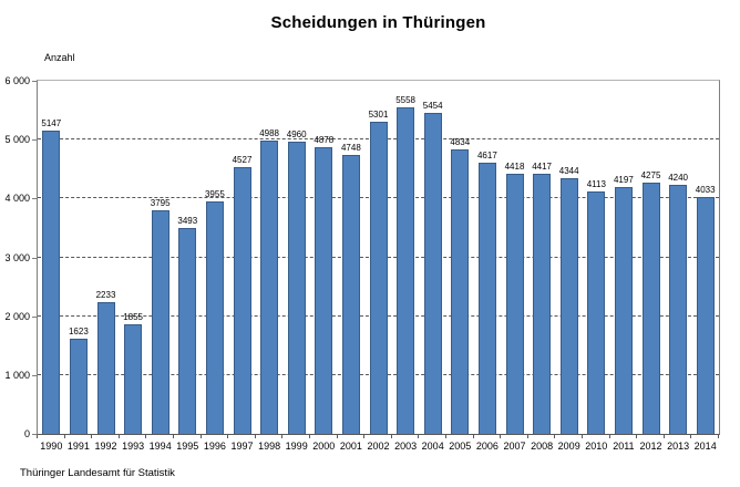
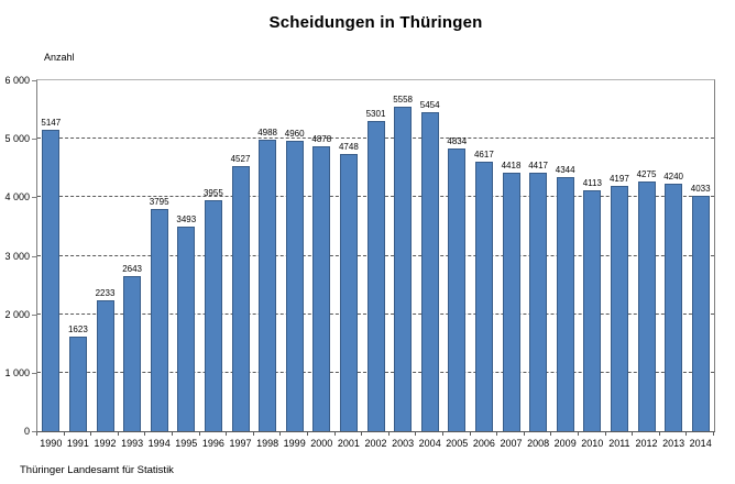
1993: 1855 -> 2643
